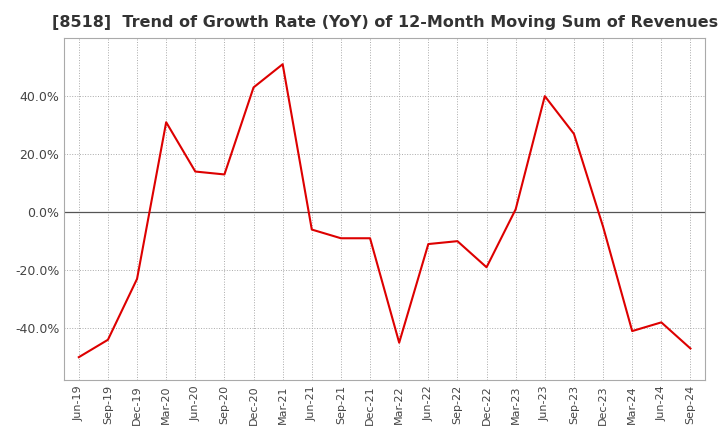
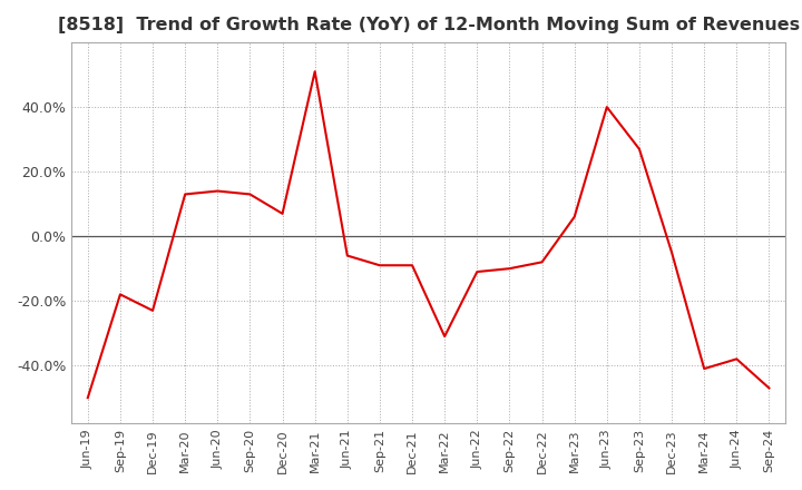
Sep-19: -44% -> -18%
Mar-20: 31% -> 13%
Dec-20: 43% -> 7%
Mar-22: -45% -> -31%
Dec-22: -19% -> -8%
Mar-23: 1% -> 6%
